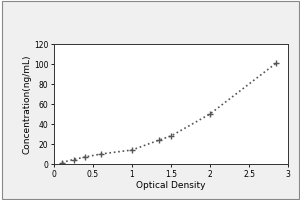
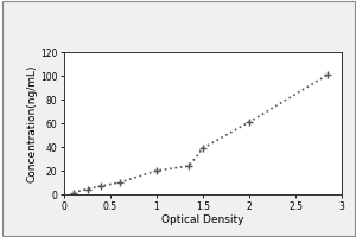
1: 14 -> 20
1.5: 28 -> 39
2: 50 -> 61
